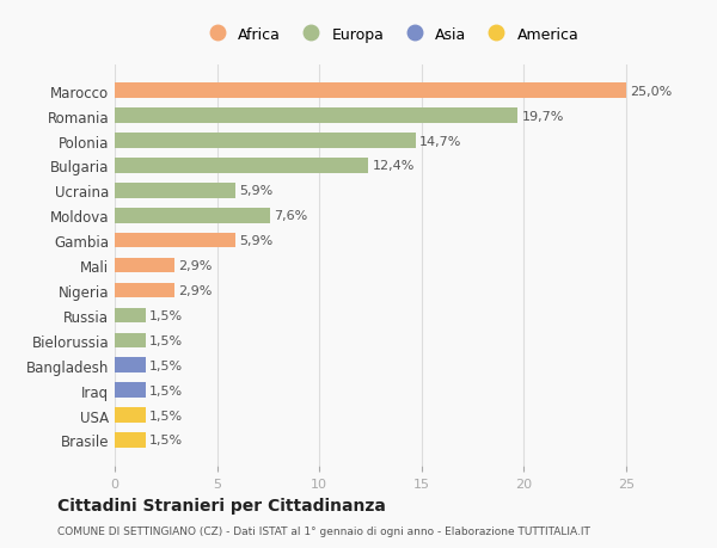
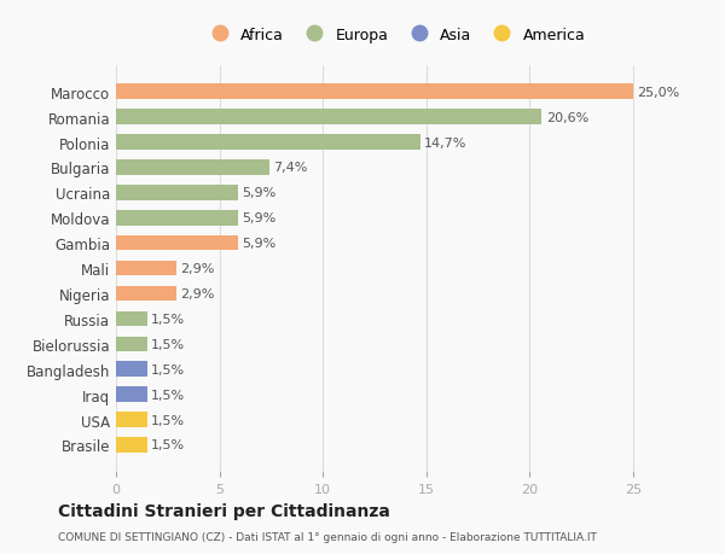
Romania: 19,7% -> 20,6%
Bulgaria: 12,4% -> 7,4%
Moldova: 7,6% -> 5,9%
